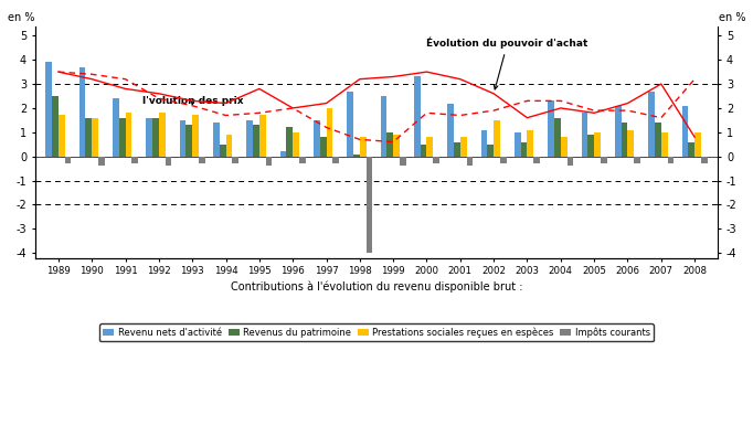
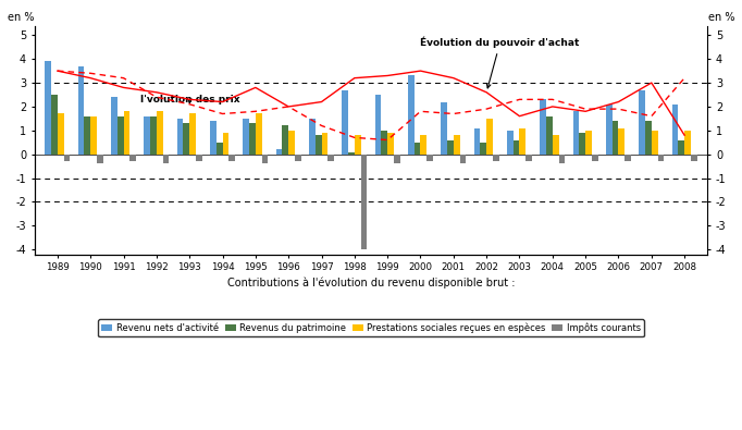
Prestations sociales reçues en espèces/1997: 2.0 -> 0.9
